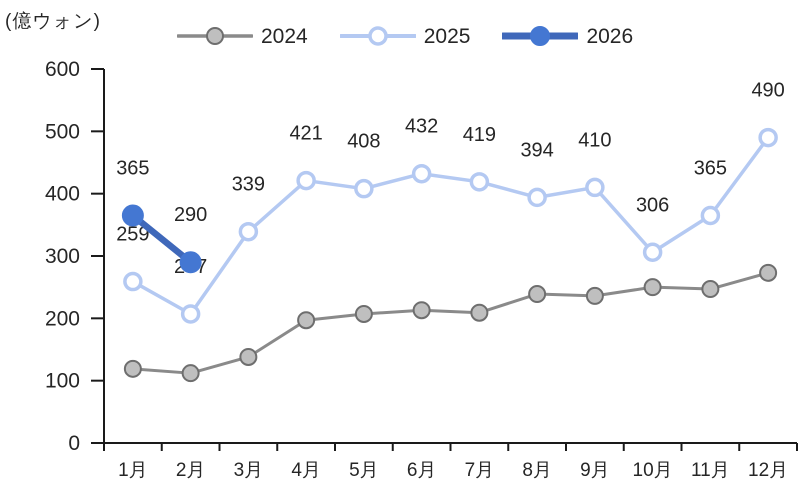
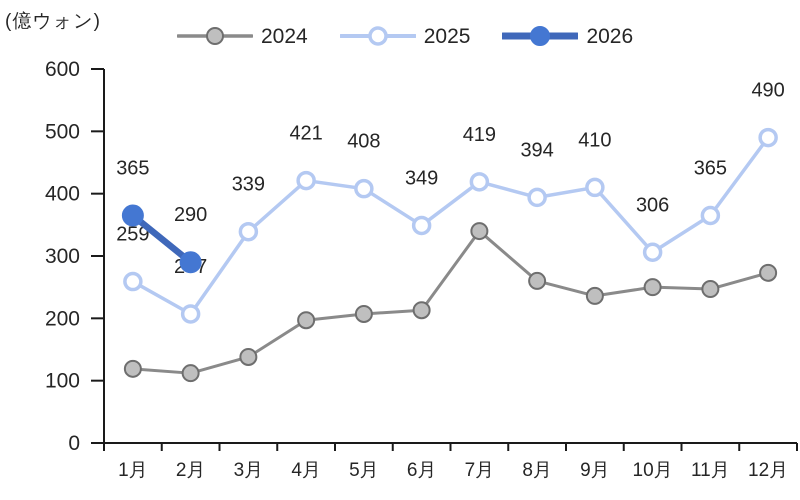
2025/6月: 432 -> 349
2024/7月: 210 -> 340
2024/8月: 240 -> 260
